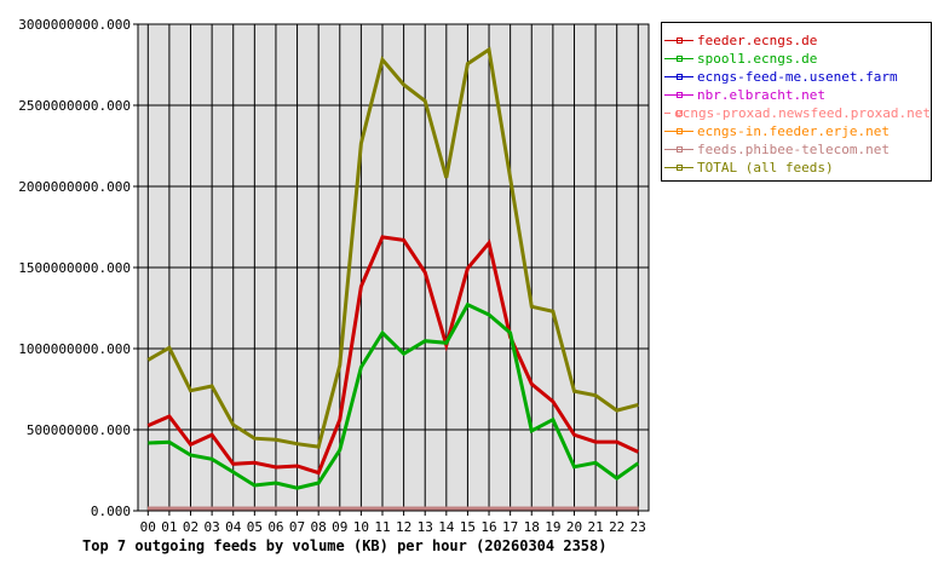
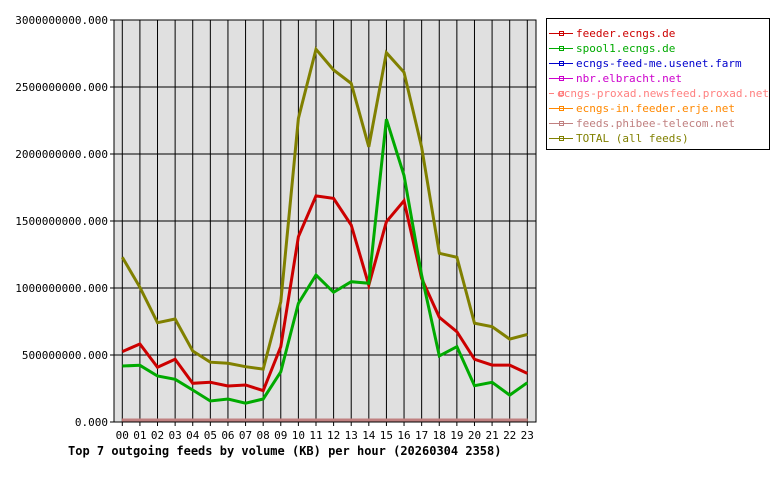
TOTAL (all feeds)/00: 930000000 -> 1230000000
spool1.ecngs.de/15: 1270000000 -> 2260000000
spool1.ecngs.de/16: 1210000000 -> 1840000000
TOTAL (all feeds)/16: 2840000000 -> 2610000000
